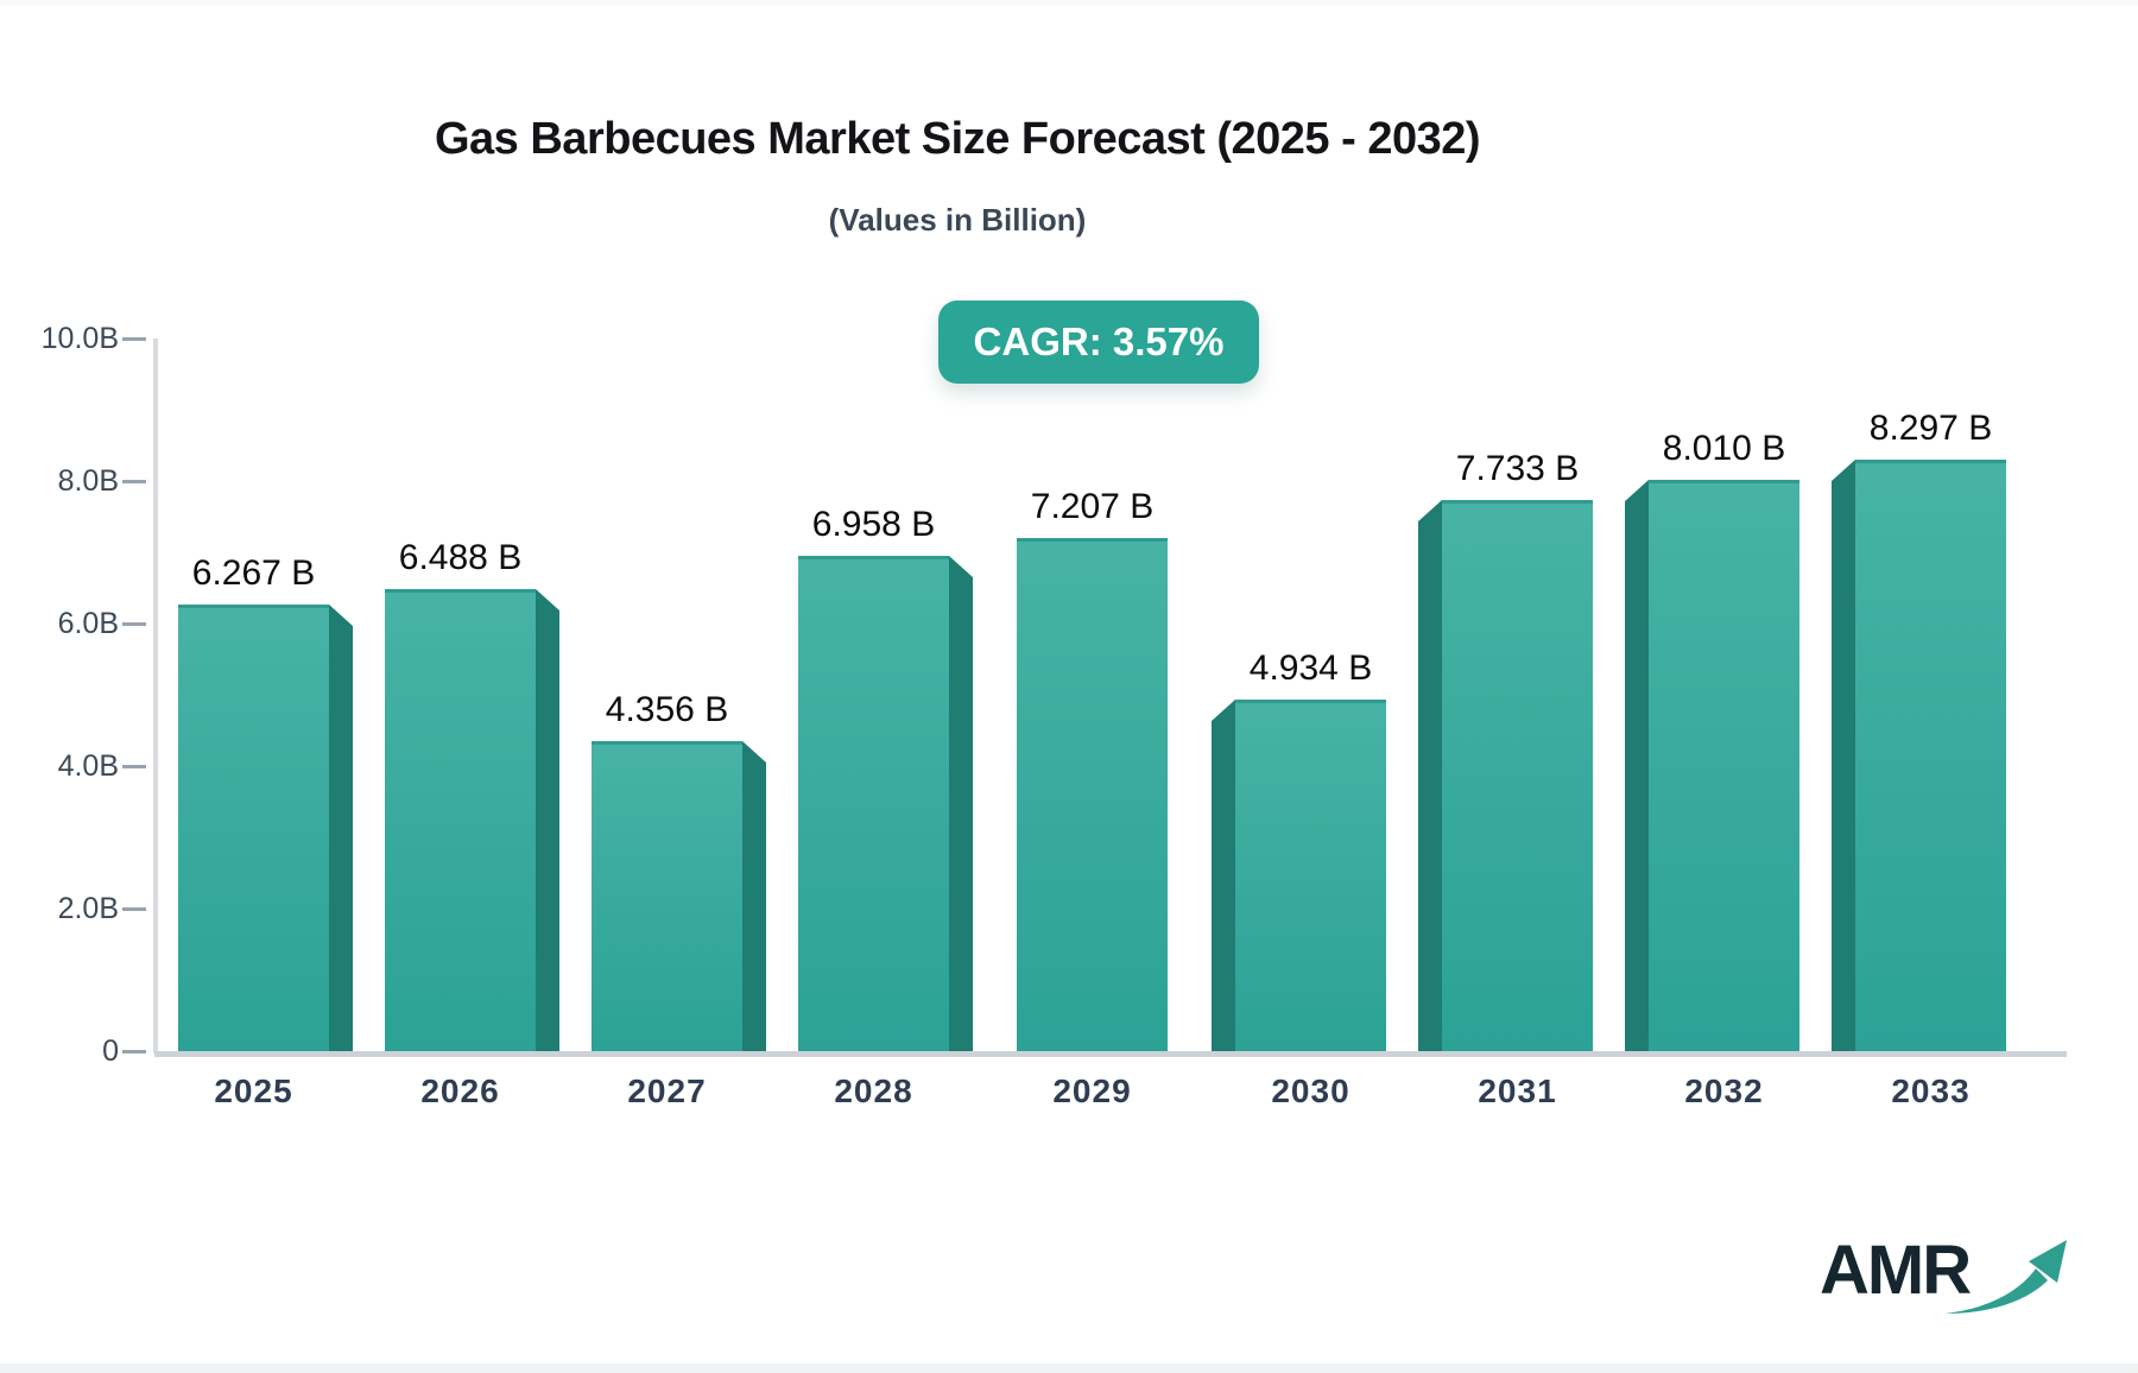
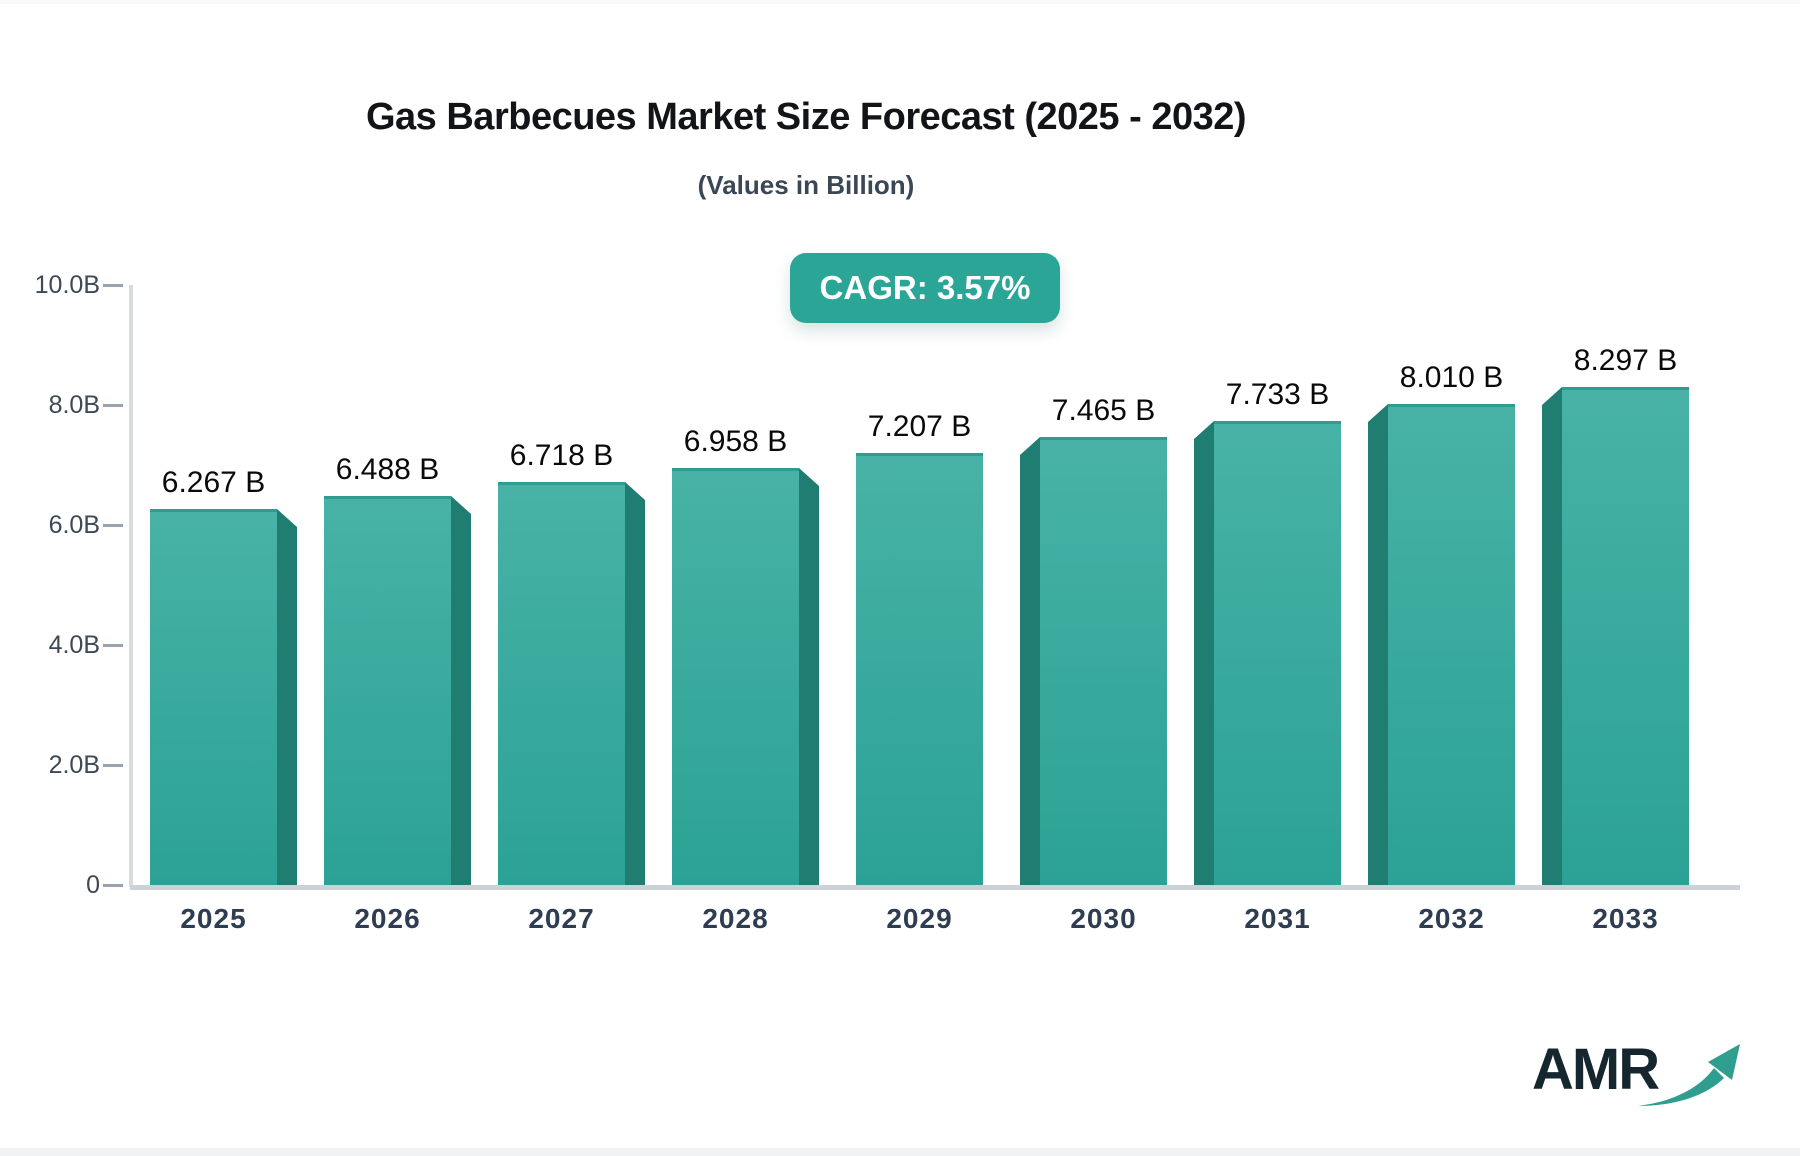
2027: 4.356 -> 6.718
2030: 4.934 -> 7.465
